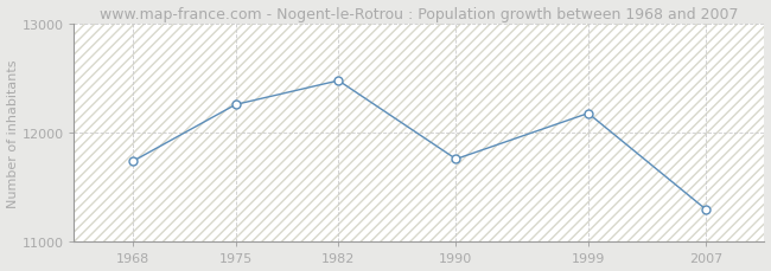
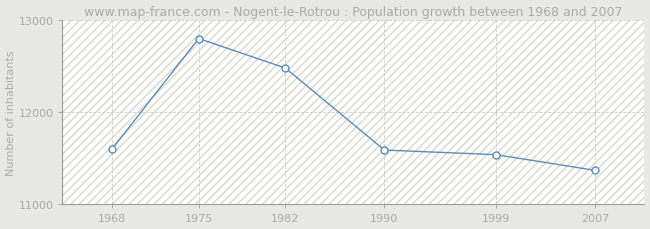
1968: 11740 -> 11600
1975: 12260 -> 12800
1990: 11760 -> 11590
1999: 12180 -> 11540
2007: 11300 -> 11370
